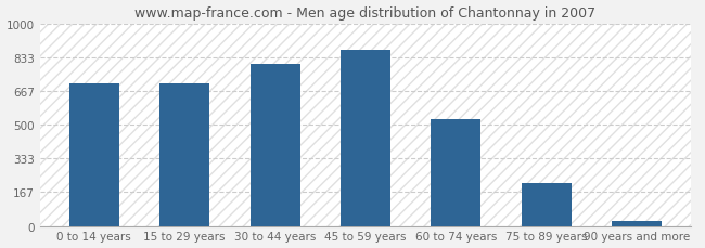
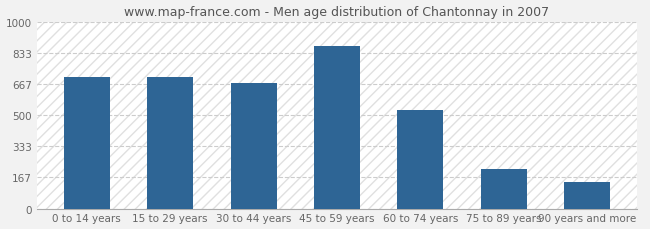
30 to 44 years: 800 -> 670
90 years and more: 20 -> 140
